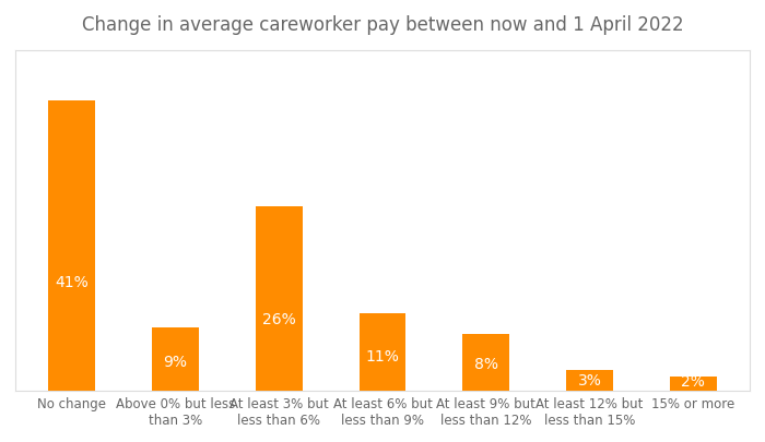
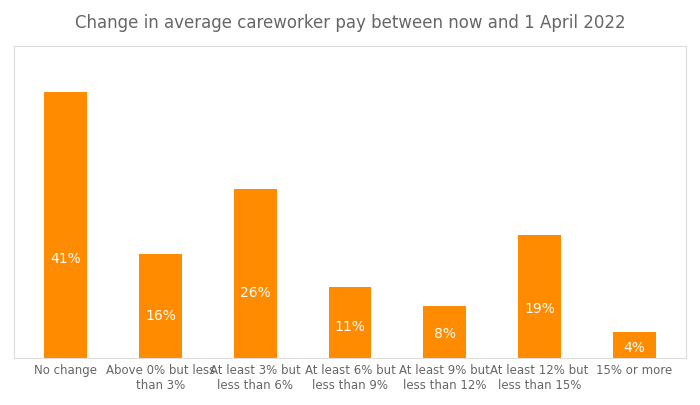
Above 0% but less than 3%: 9% -> 16%
At least 12% but less than 15%: 3% -> 19%
15% or more: 2% -> 4%
